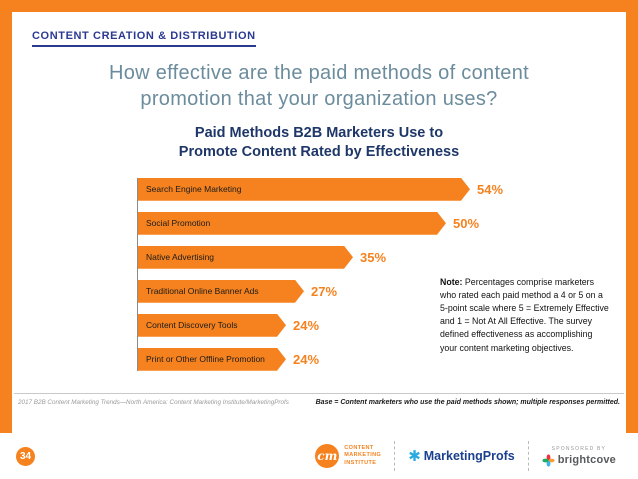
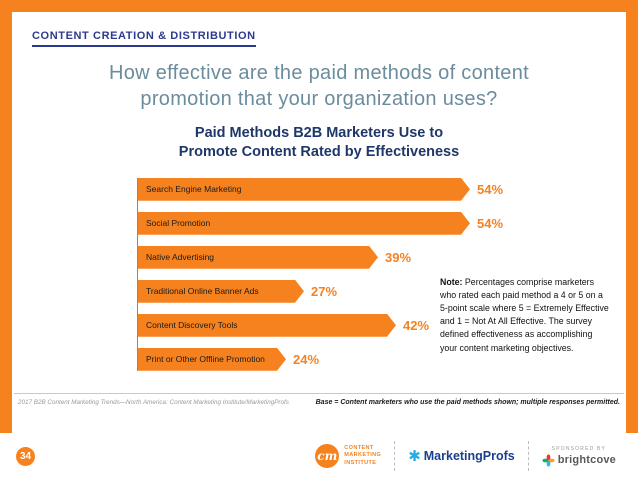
Social Promotion: 50% -> 54%
Native Advertising: 35% -> 39%
Content Discovery Tools: 24% -> 42%
